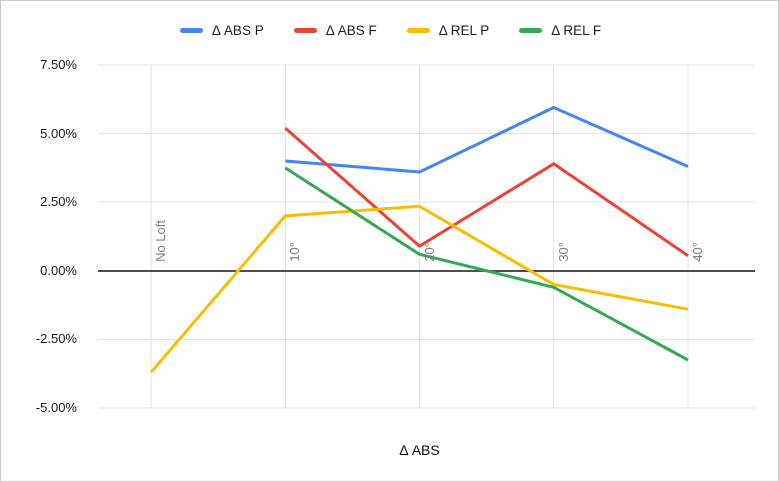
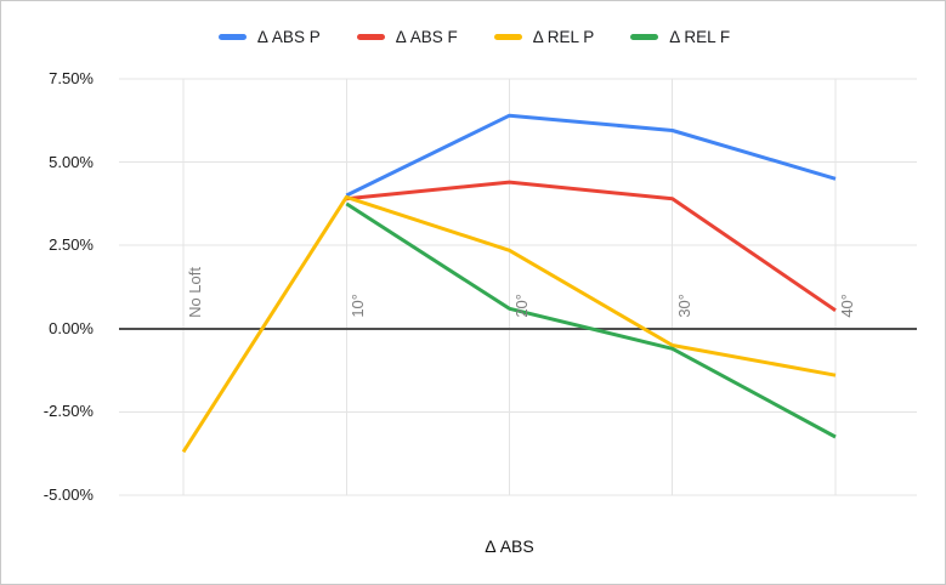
Δ ABS F/10°: 5.2% -> 3.9%
Δ REL P/10°: 2.0% -> 4.0%
Δ ABS P/20°: 3.6% -> 6.4%
Δ ABS F/20°: 0.9% -> 4.4%
Δ ABS P/40°: 3.8% -> 4.5%
